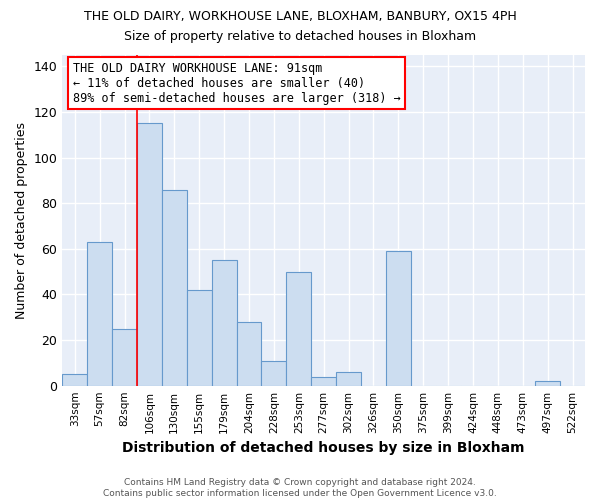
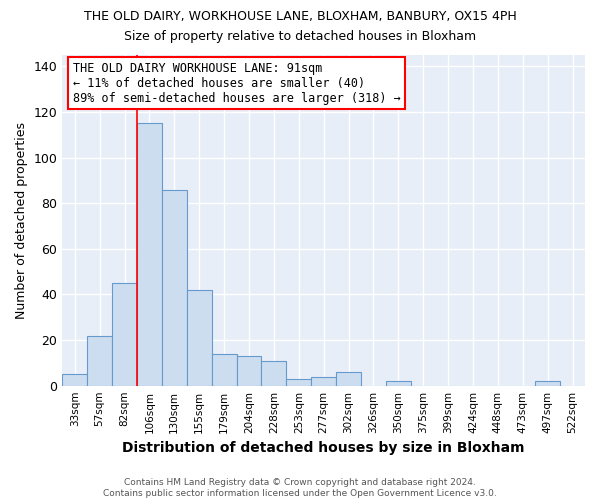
57sqm: 63 -> 22
82sqm: 25 -> 45
179sqm: 55 -> 14
204sqm: 28 -> 13
253sqm: 50 -> 3
350sqm: 59 -> 2
